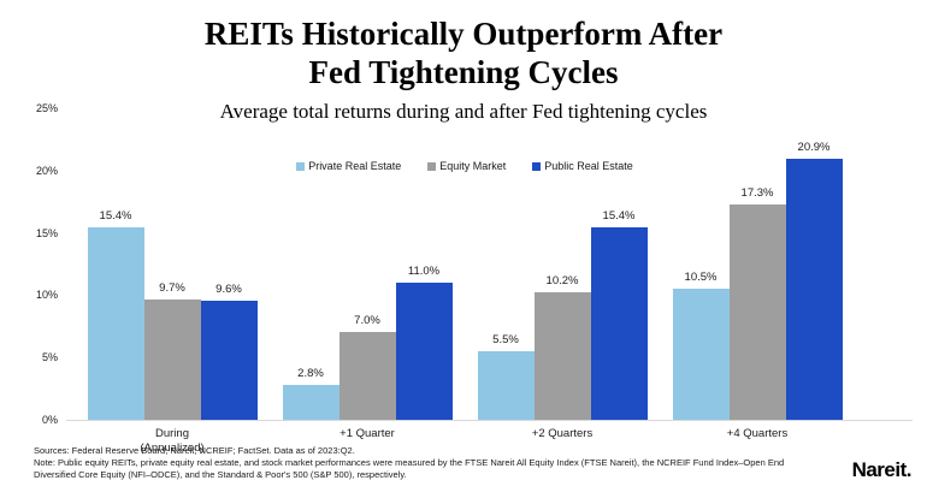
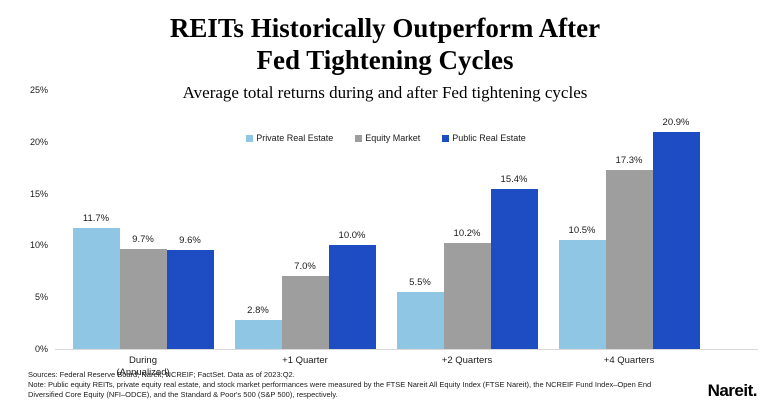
Private Real Estate/During (Annualized): 15.4% -> 11.7%
Public Real Estate/+1 Quarter: 11.0% -> 10.0%
